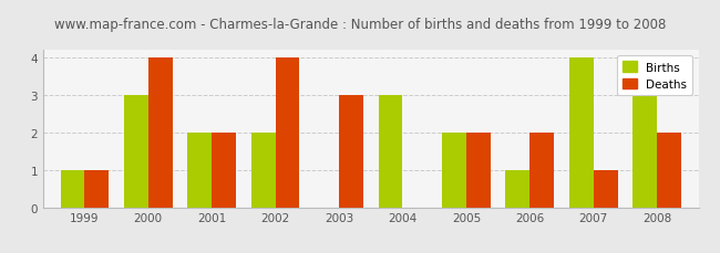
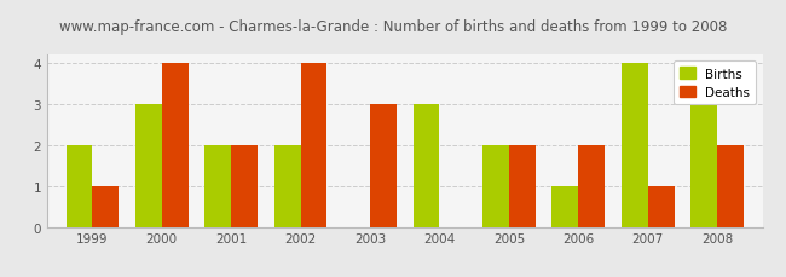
Births/1999: 1 -> 2
